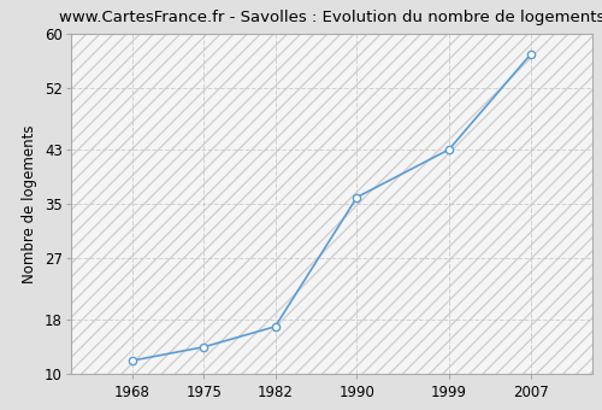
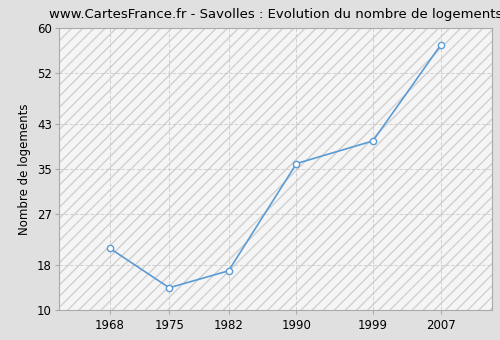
1968: 12 -> 21
1999: 43 -> 40
